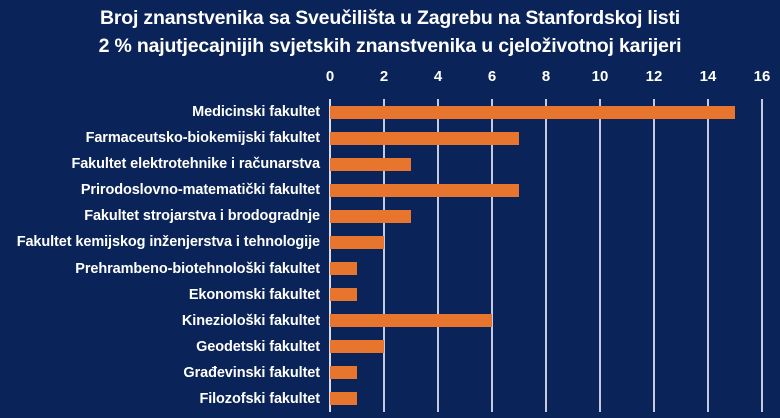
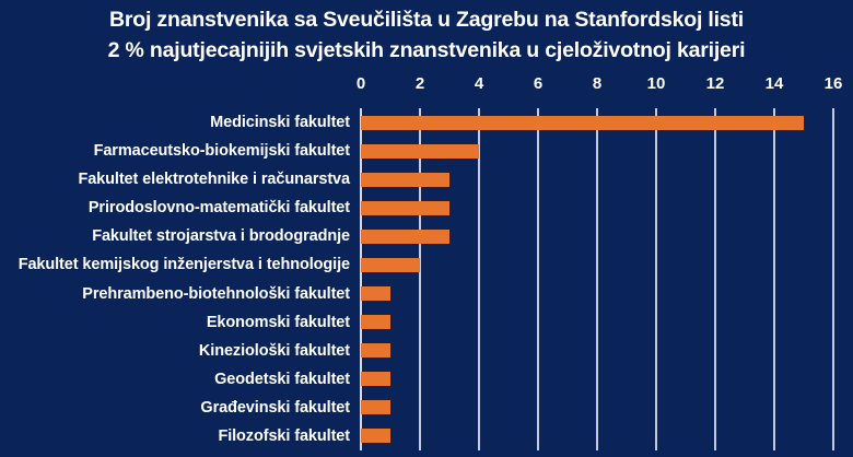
Farmaceutsko-biokemijski fakultet: 7 -> 4
Prirodoslovno-matematički fakultet: 7 -> 3
Kineziološki fakultet: 6 -> 1
Geodetski fakultet: 2 -> 1
